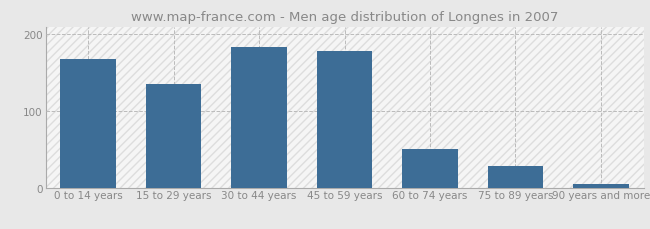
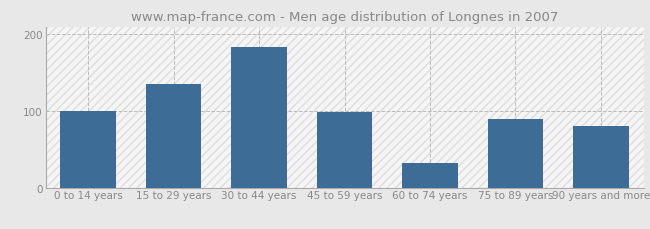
0 to 14 years: 168 -> 100
45 to 59 years: 178 -> 98
60 to 74 years: 50 -> 32
75 to 89 years: 28 -> 90
90 years and more: 5 -> 80
